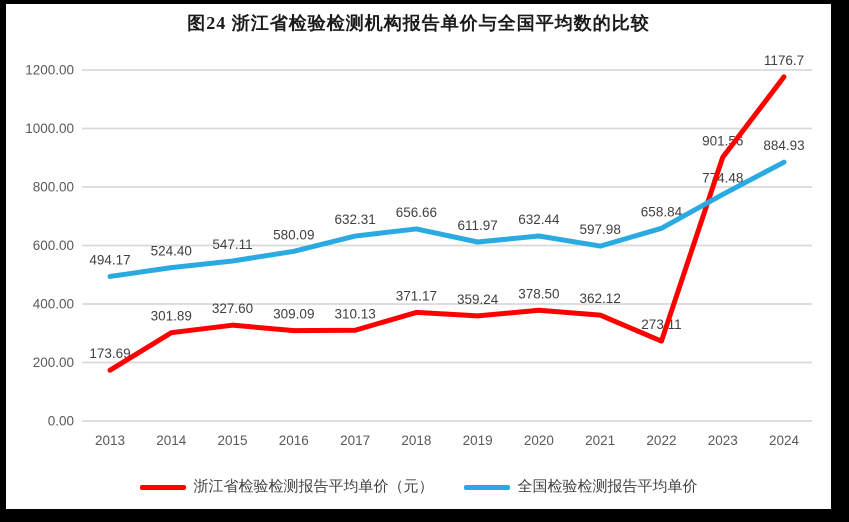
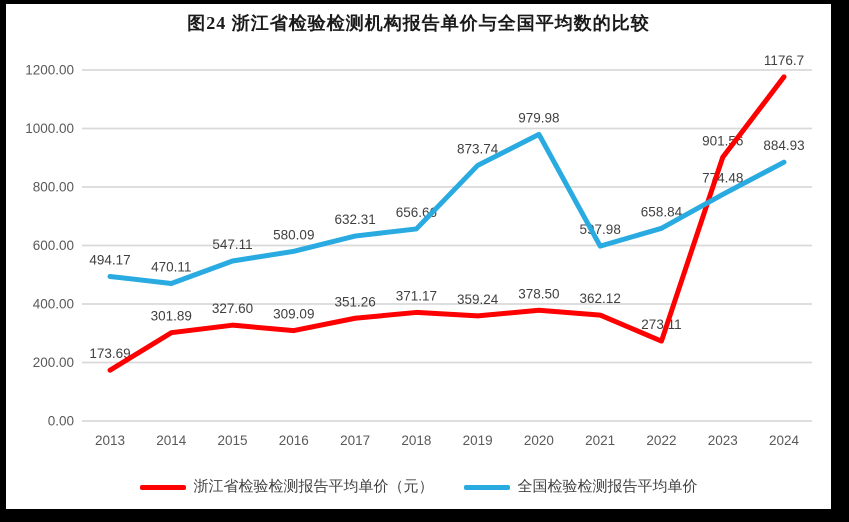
全国检验检测报告平均单价/2014: 524.40 -> 470.11
浙江省检验检测报告平均单价（元）/2017: 310.13 -> 351.26
全国检验检测报告平均单价/2019: 611.97 -> 873.74
全国检验检测报告平均单价/2020: 632.44 -> 979.98
